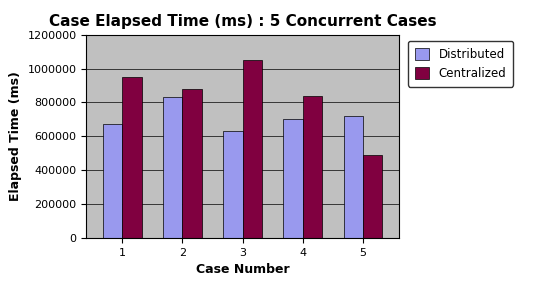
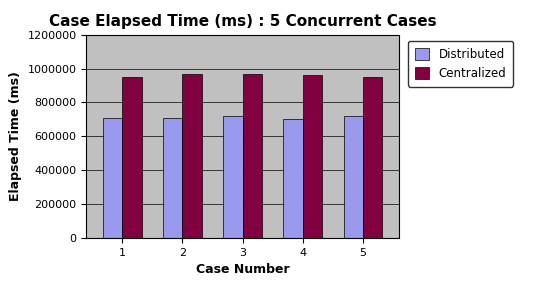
Distributed/1: 670000 -> 710000
Distributed/2: 830000 -> 710000
Centralized/2: 880000 -> 970000
Distributed/3: 630000 -> 720000
Centralized/3: 1050000 -> 970000
Centralized/4: 840000 -> 960000
Centralized/5: 490000 -> 950000
